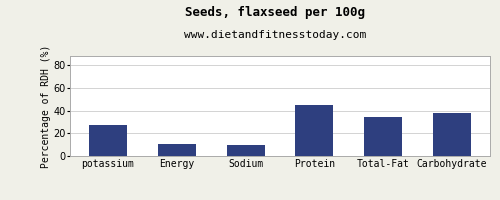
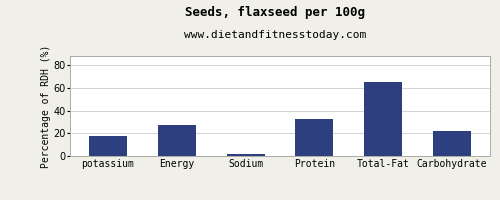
potassium: 27 -> 18
Energy: 11 -> 27
Sodium: 10 -> 2
Protein: 45 -> 33
Total-Fat: 34 -> 65
Carbohydrate: 38 -> 22
